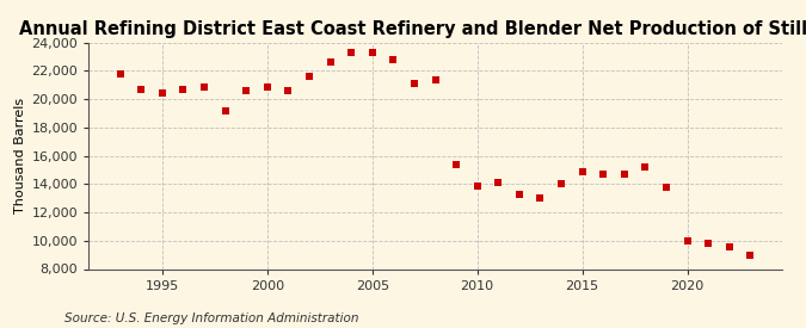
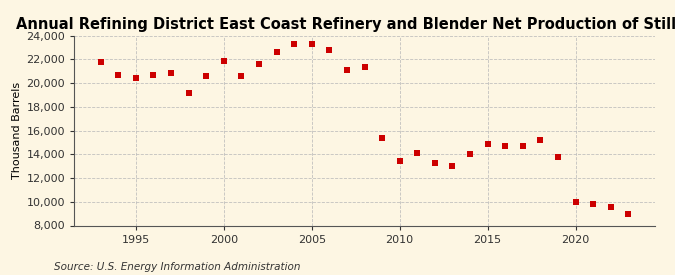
2000: 20,900 -> 21,900
2010: 13,900 -> 13,400
